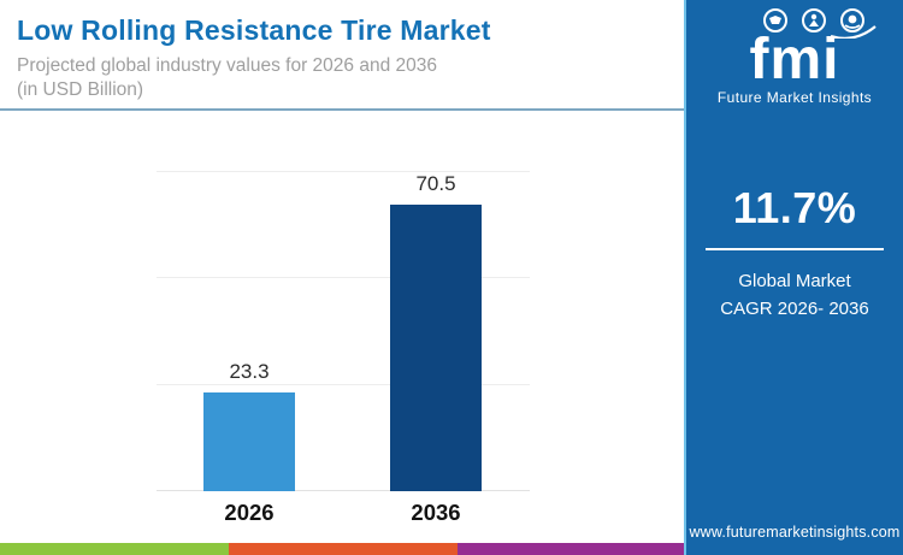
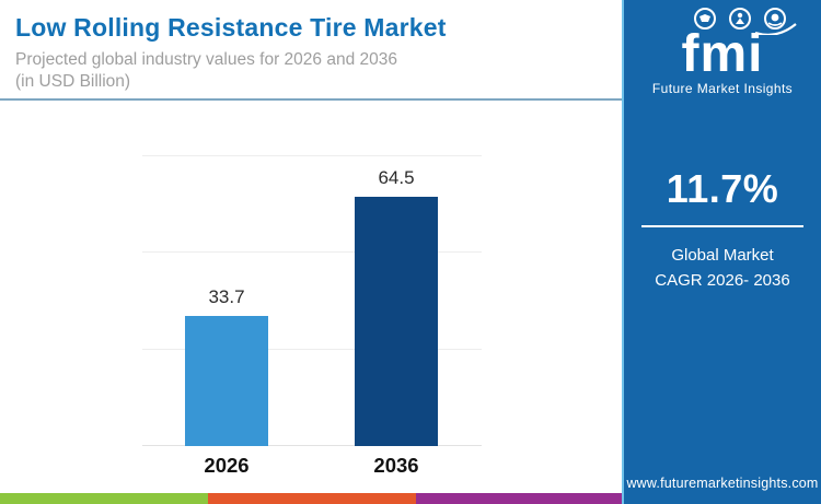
2026: 23.3 -> 33.7
2036: 70.5 -> 64.5
